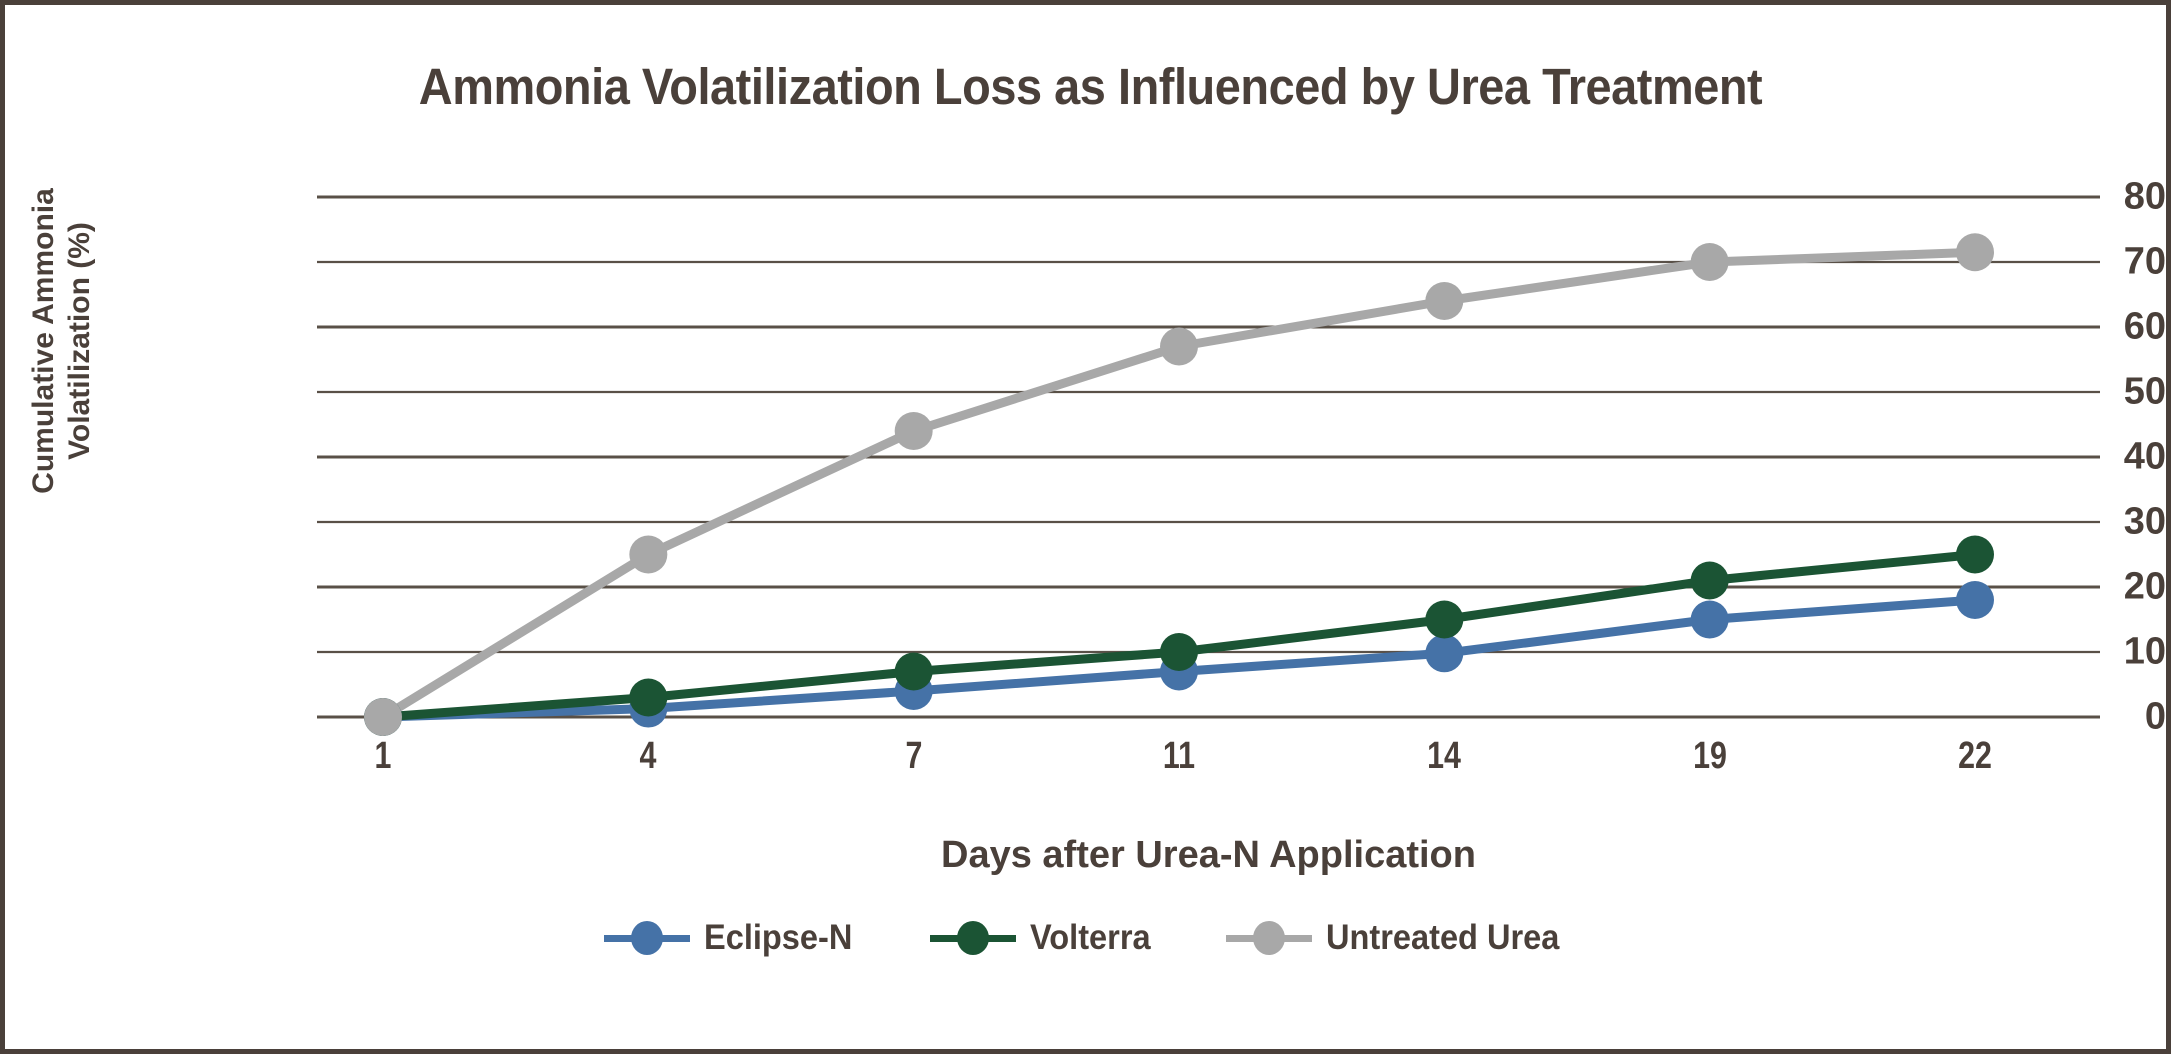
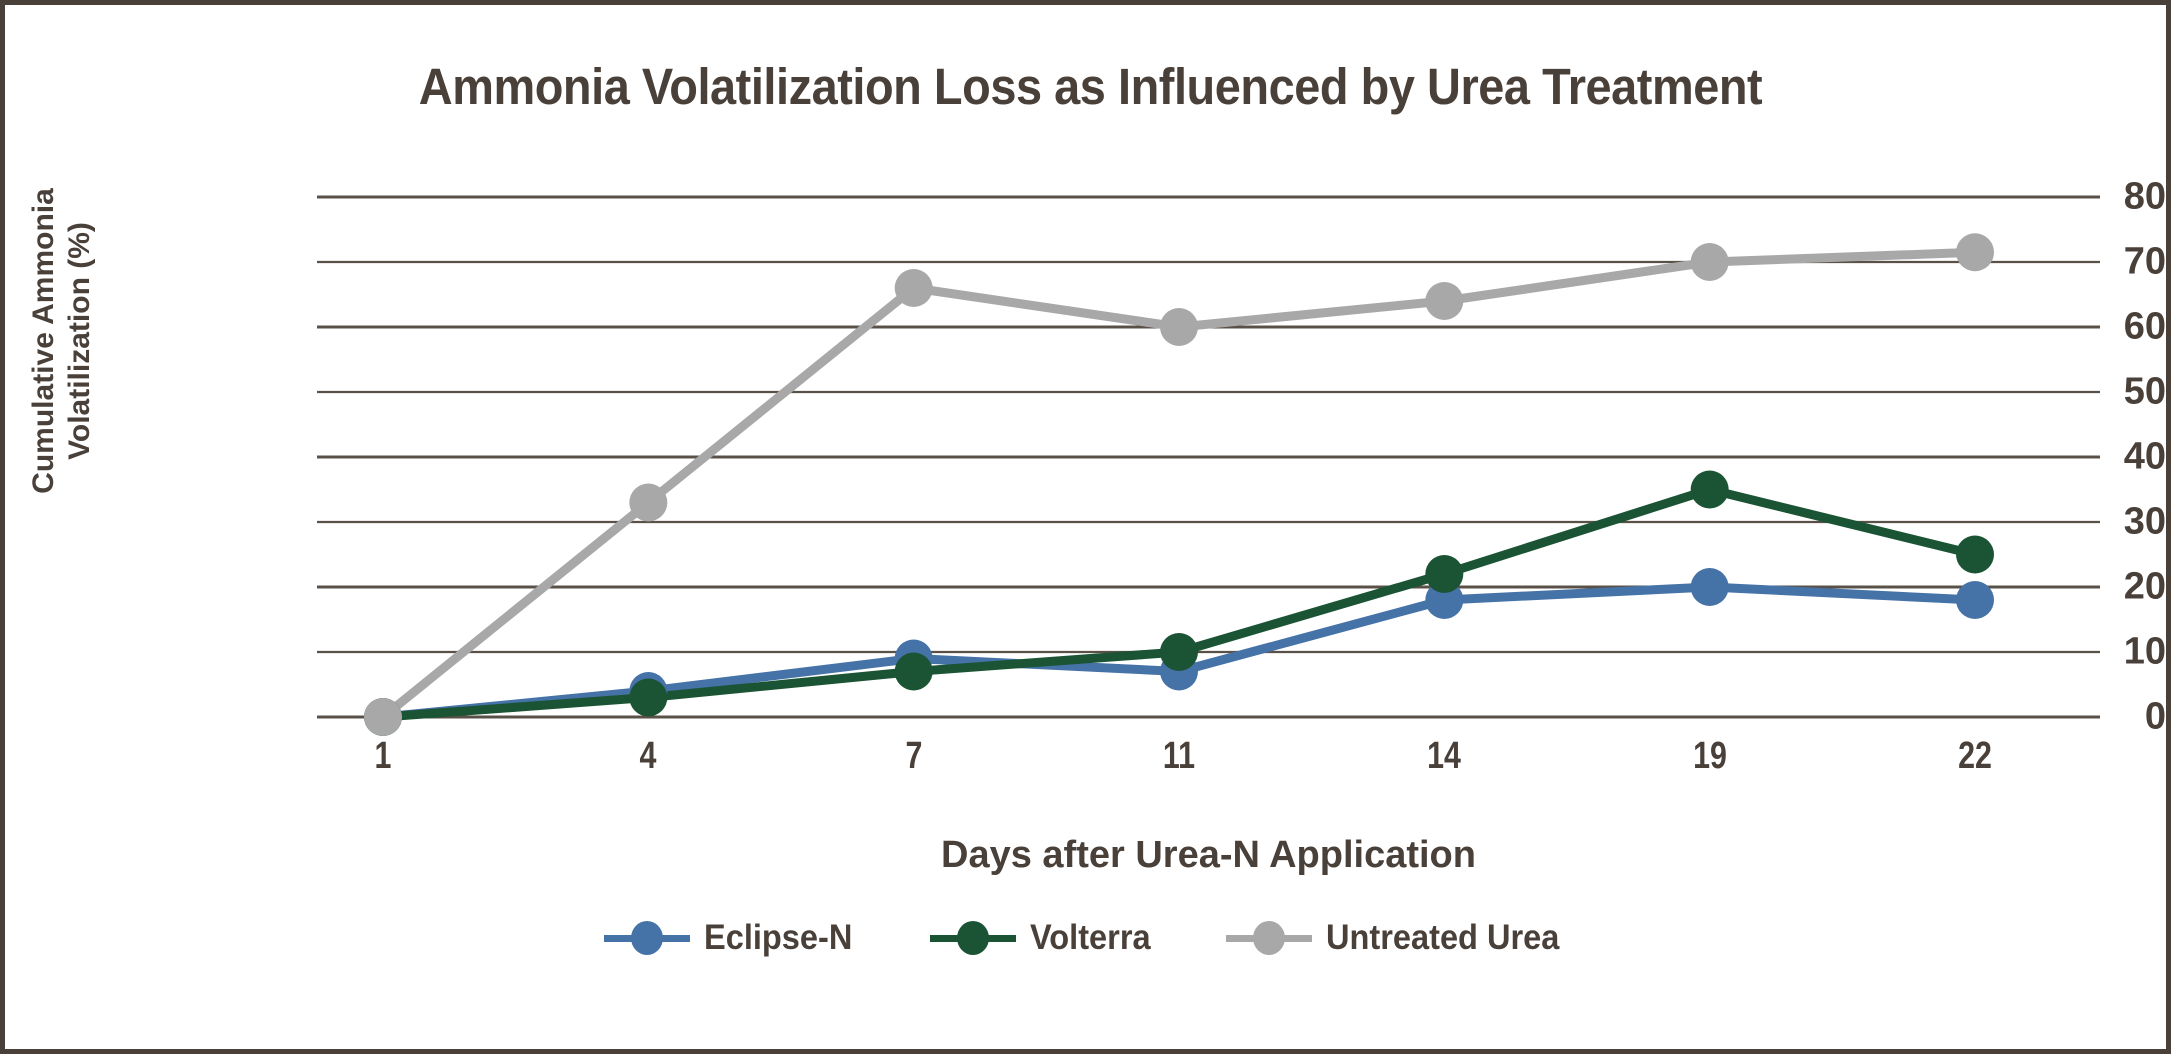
Eclipse-N/4: 1 -> 4
Untreated Urea/4: 25 -> 33
Eclipse-N/7: 4 -> 9
Untreated Urea/7: 44 -> 66
Untreated Urea/11: 57 -> 60
Eclipse-N/14: 10 -> 18
Volterra/14: 15 -> 22
Eclipse-N/19: 15 -> 20
Volterra/19: 21 -> 35
